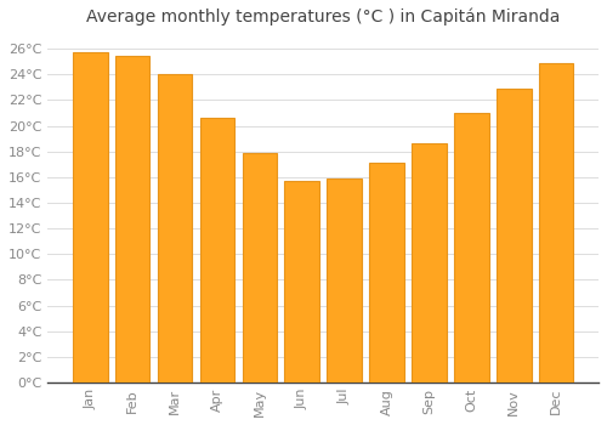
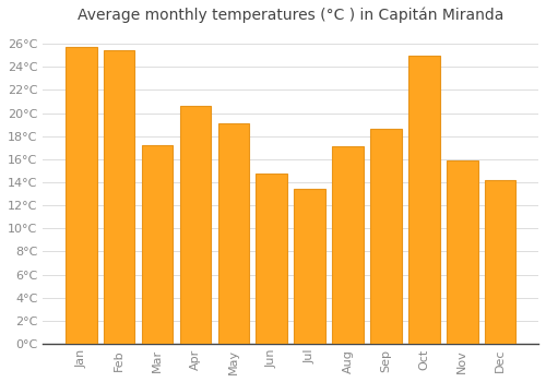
Mar: 24.0°C -> 17.2°C
May: 17.9°C -> 19.1°C
Jun: 15.7°C -> 14.8°C
Jul: 15.9°C -> 13.4°C
Oct: 21.0°C -> 25.0°C
Nov: 22.9°C -> 15.9°C
Dec: 24.9°C -> 14.2°C
